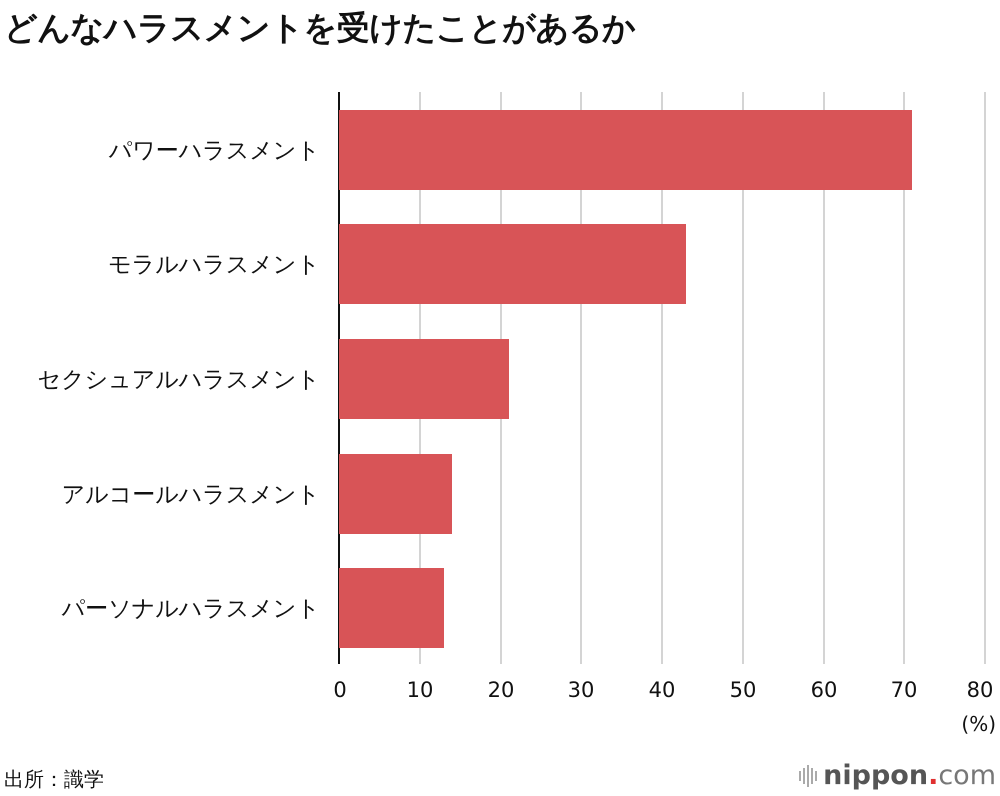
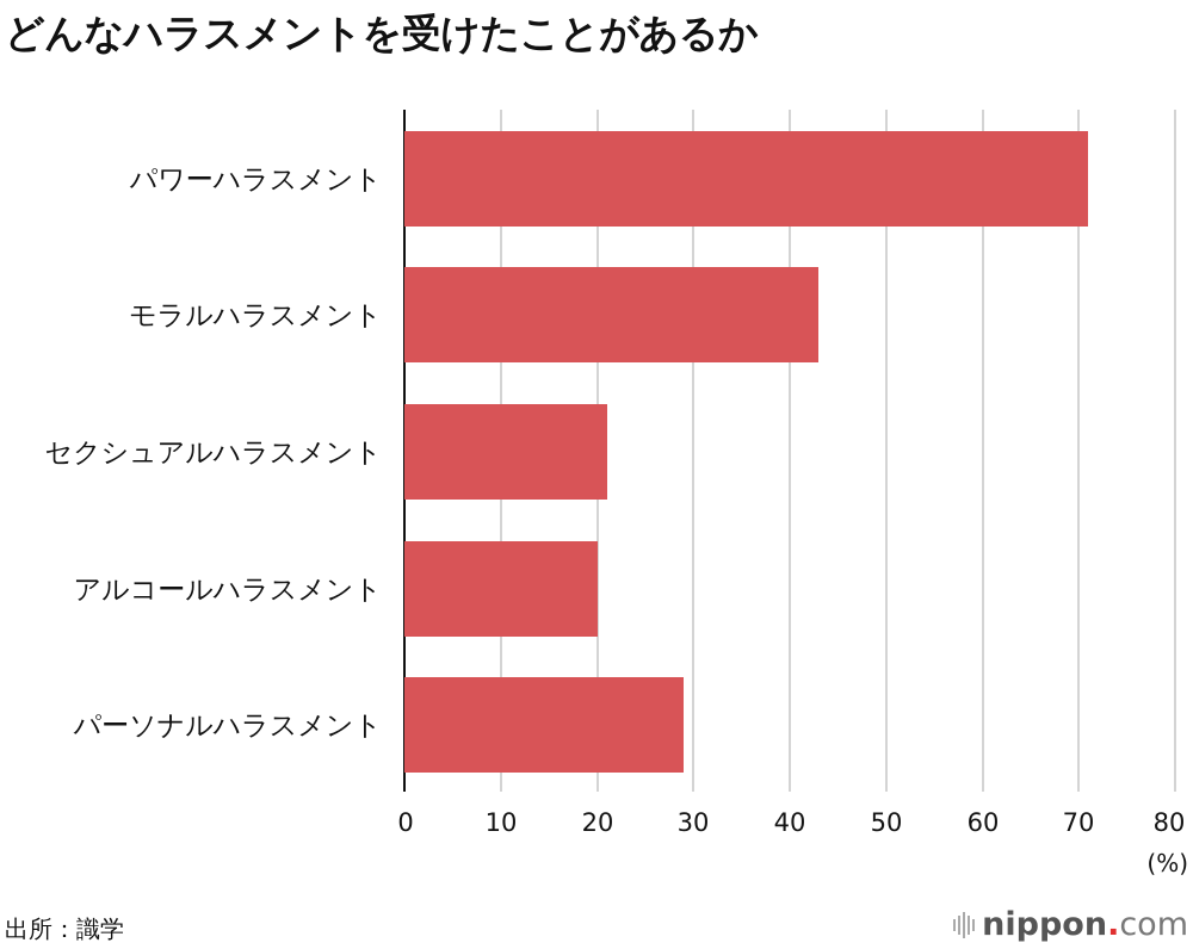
アルコールハラスメント: 14 -> 20
パーソナルハラスメント: 13 -> 29
